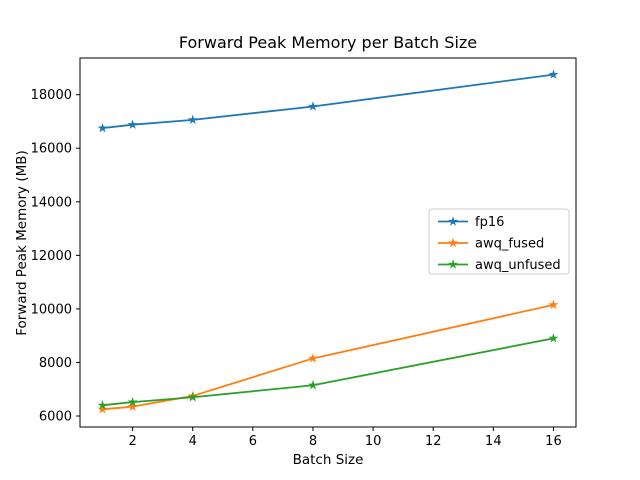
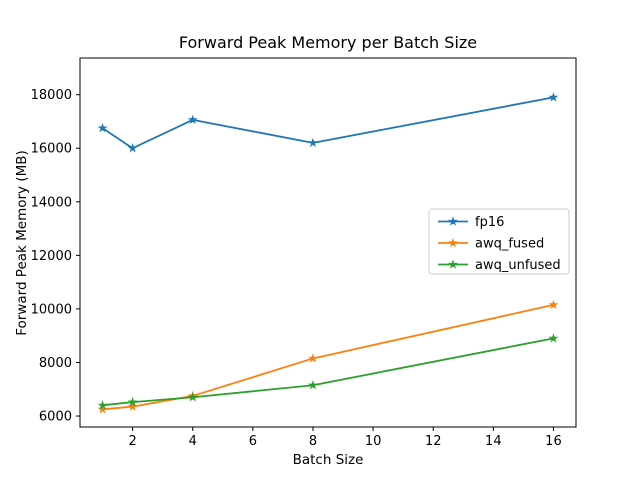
fp16/2: 16900 -> 16000
fp16/8: 17600 -> 16200
fp16/16: 18800 -> 17900
